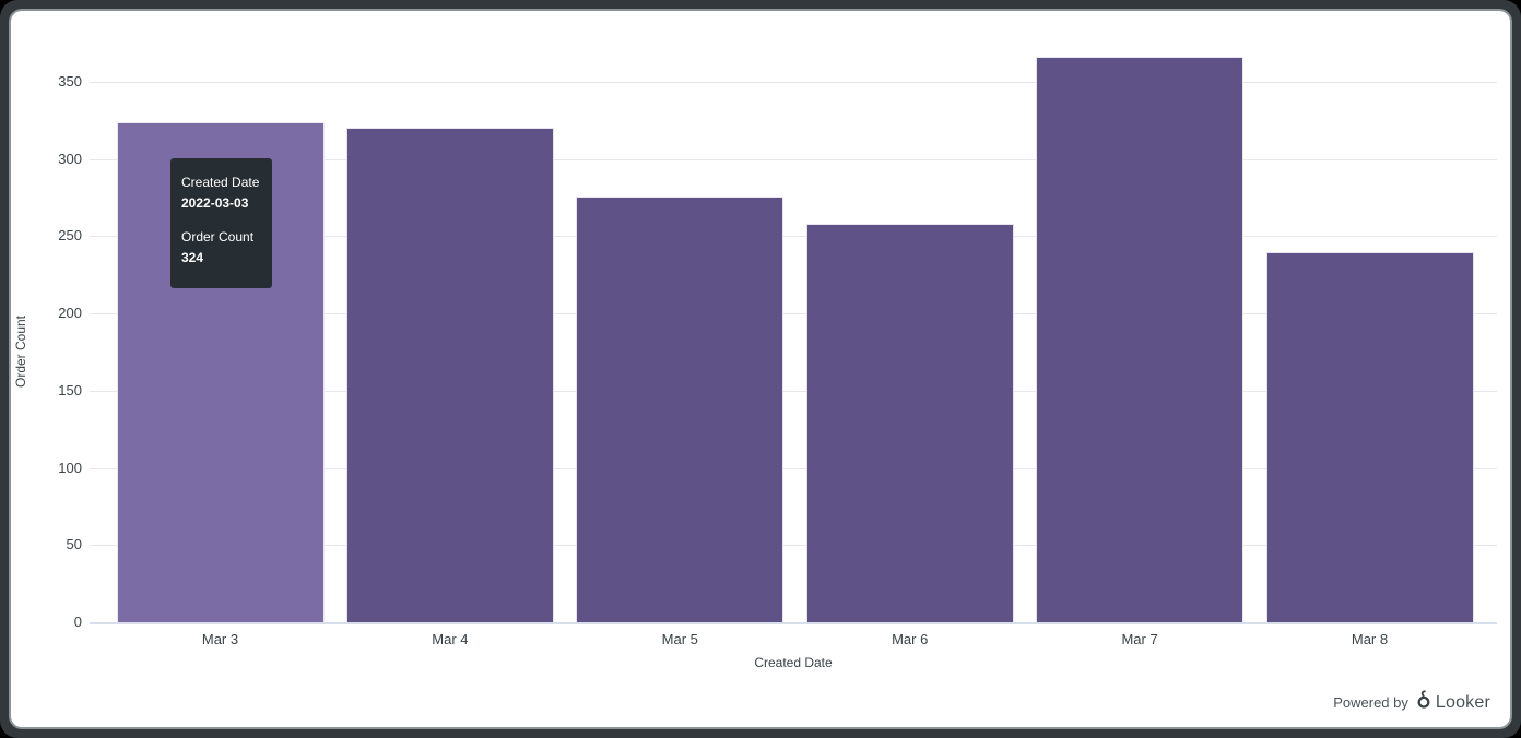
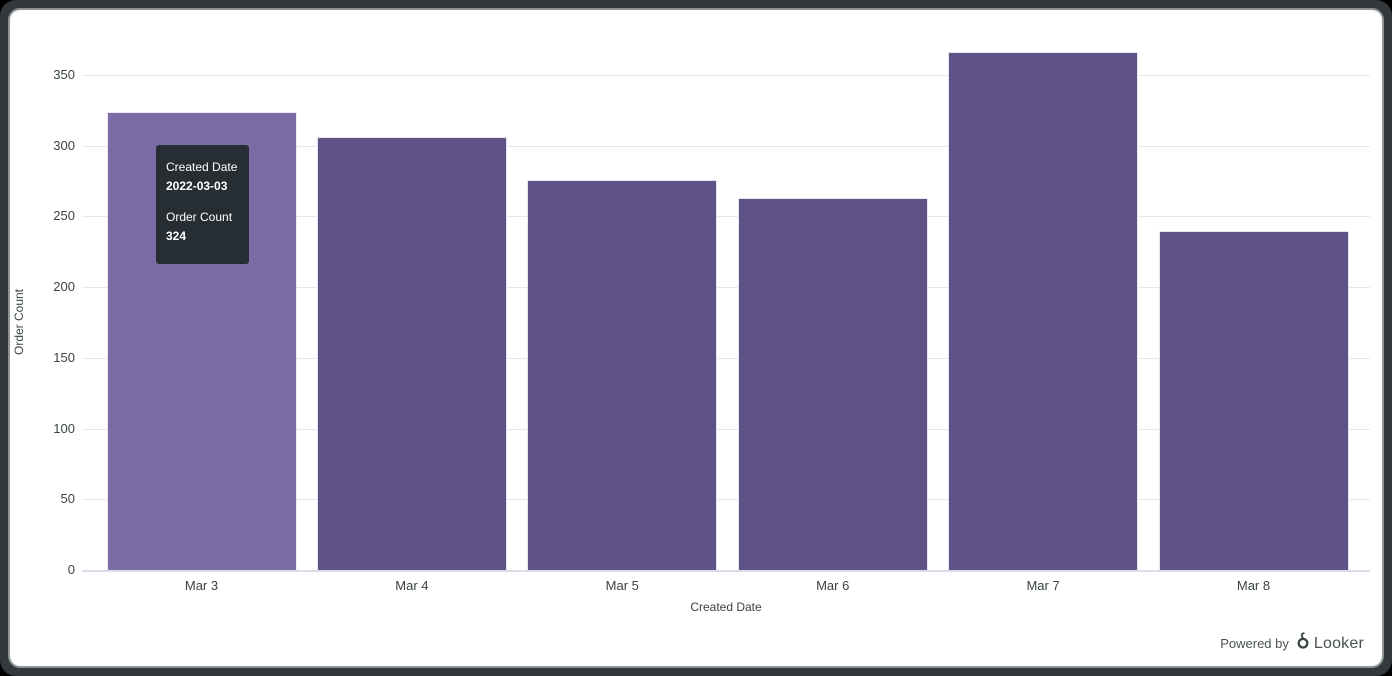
Mar 4: 320 -> 306
Mar 6: 258 -> 263
